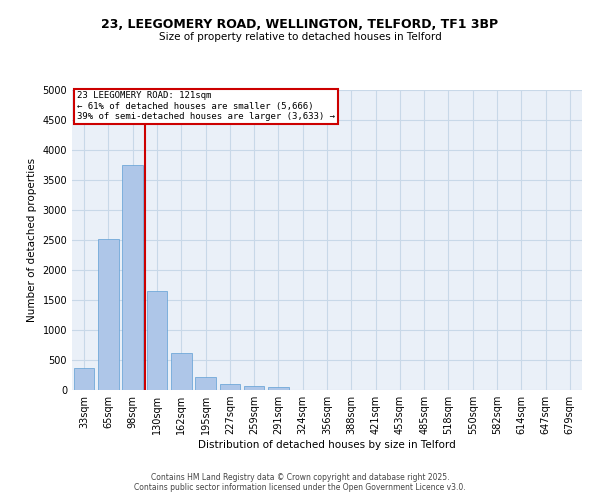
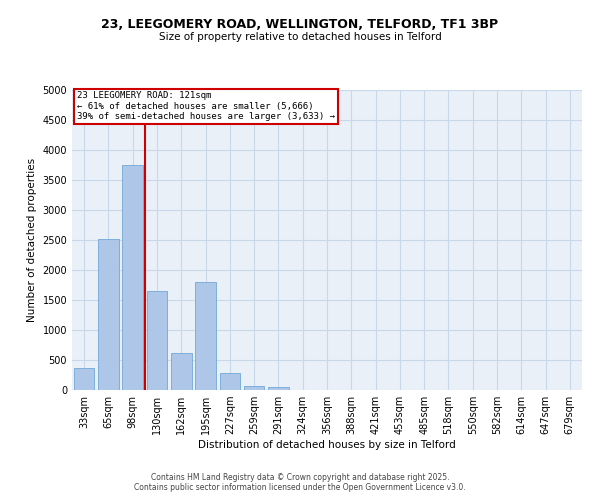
195sqm: 220 -> 1800
227sqm: 100 -> 280
